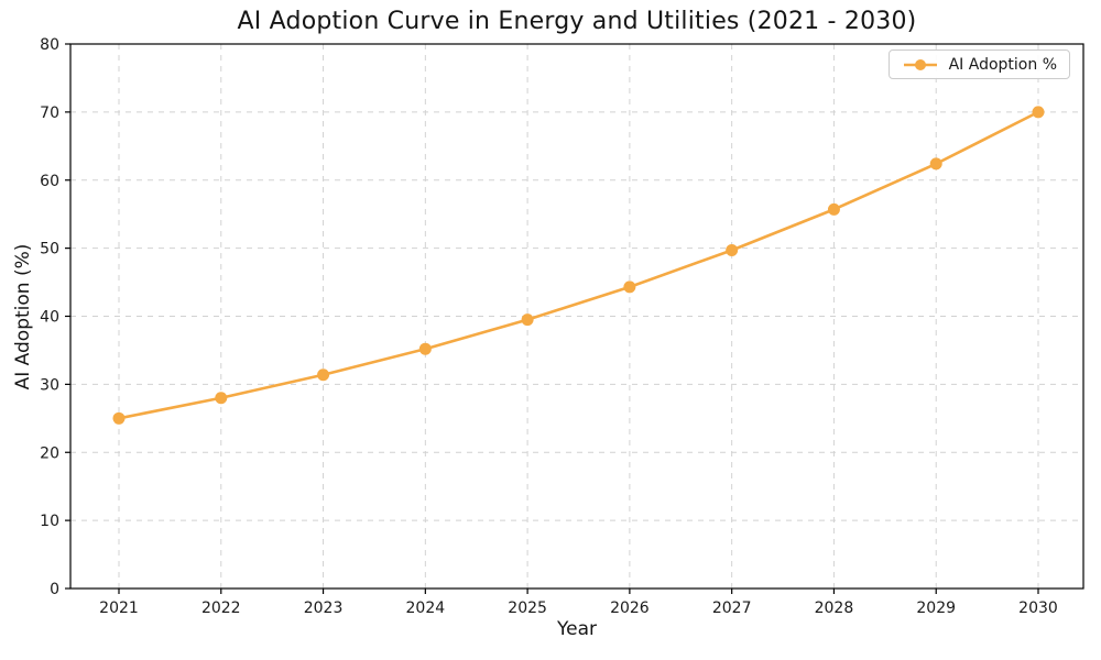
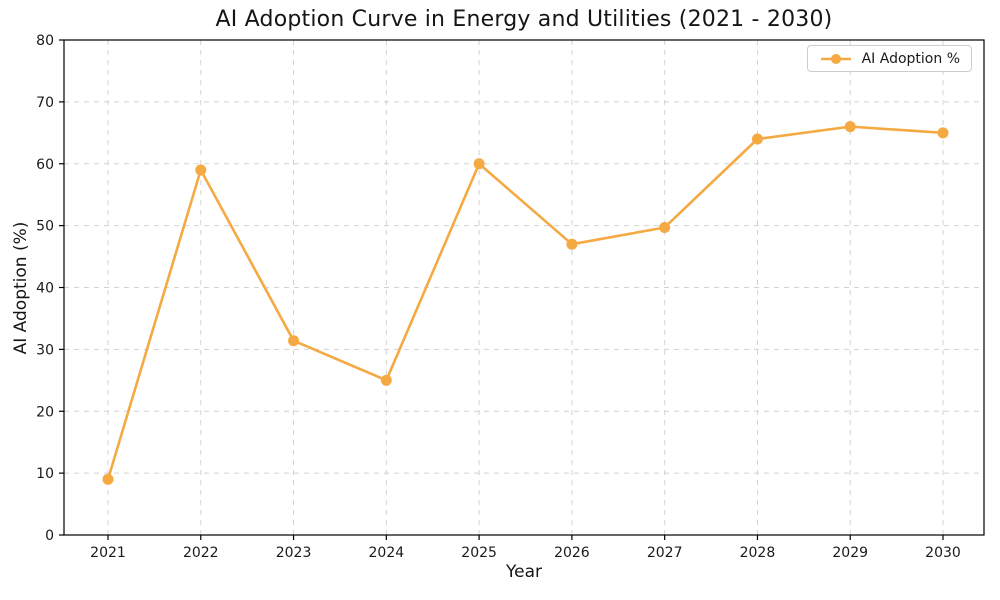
2021: 25 -> 9
2022: 28 -> 59
2024: 35 -> 25
2025: 40 -> 60
2026: 44 -> 47
2028: 56 -> 64
2029: 62 -> 66
2030: 70 -> 65
